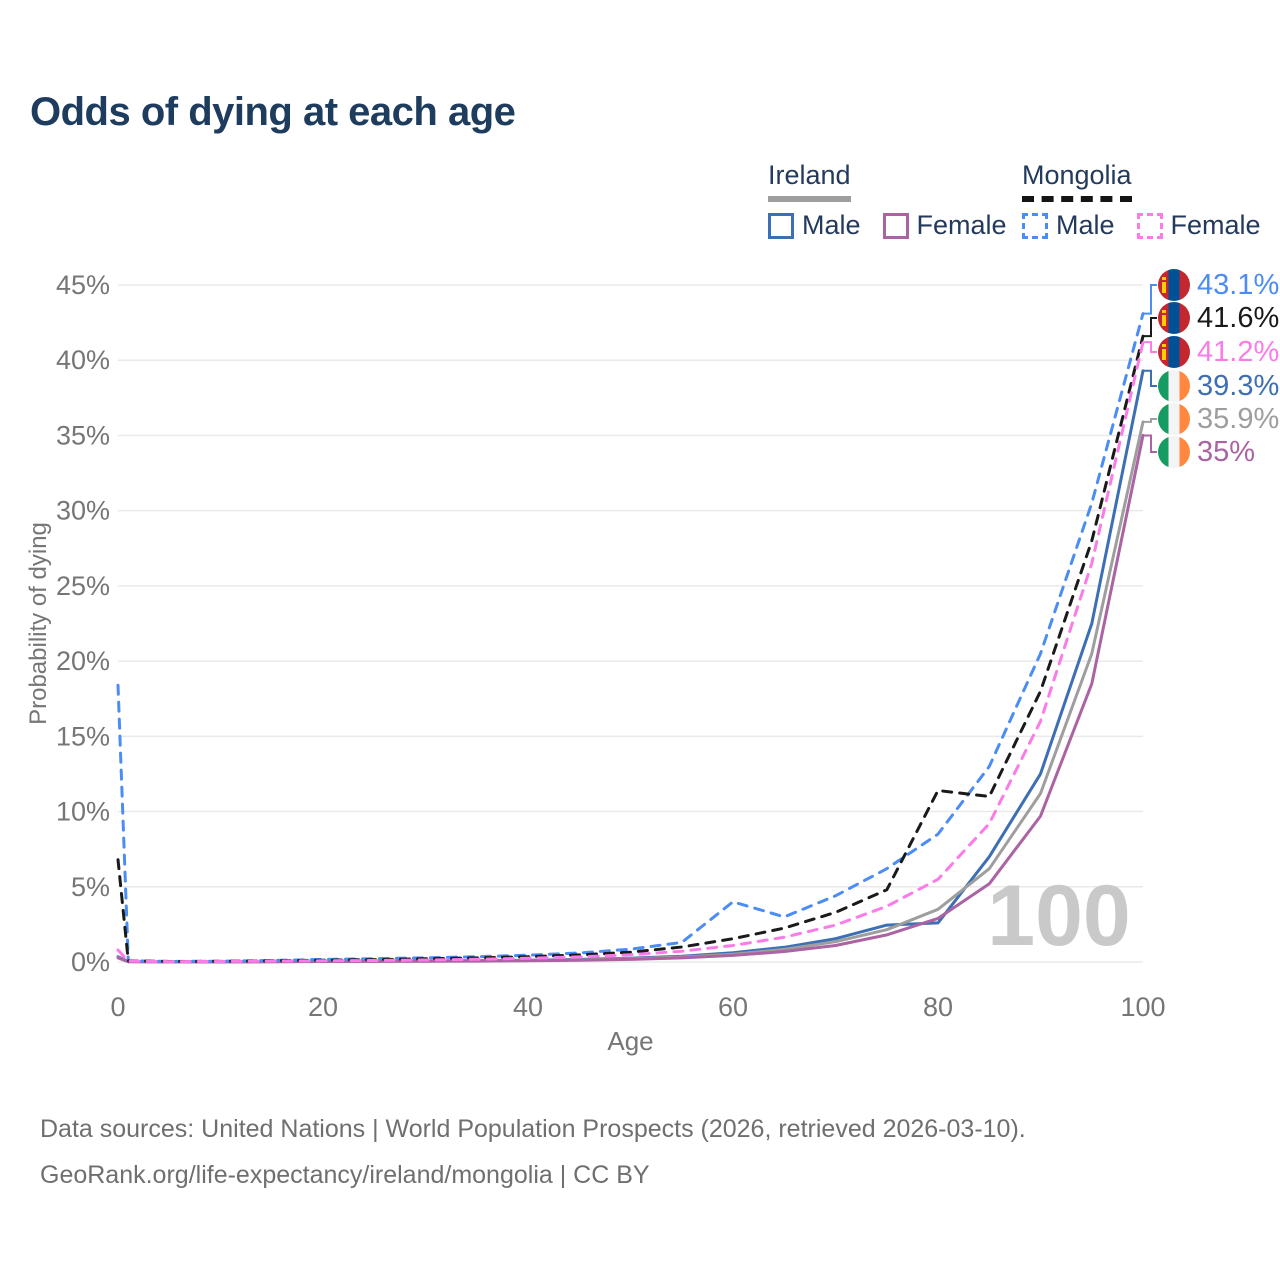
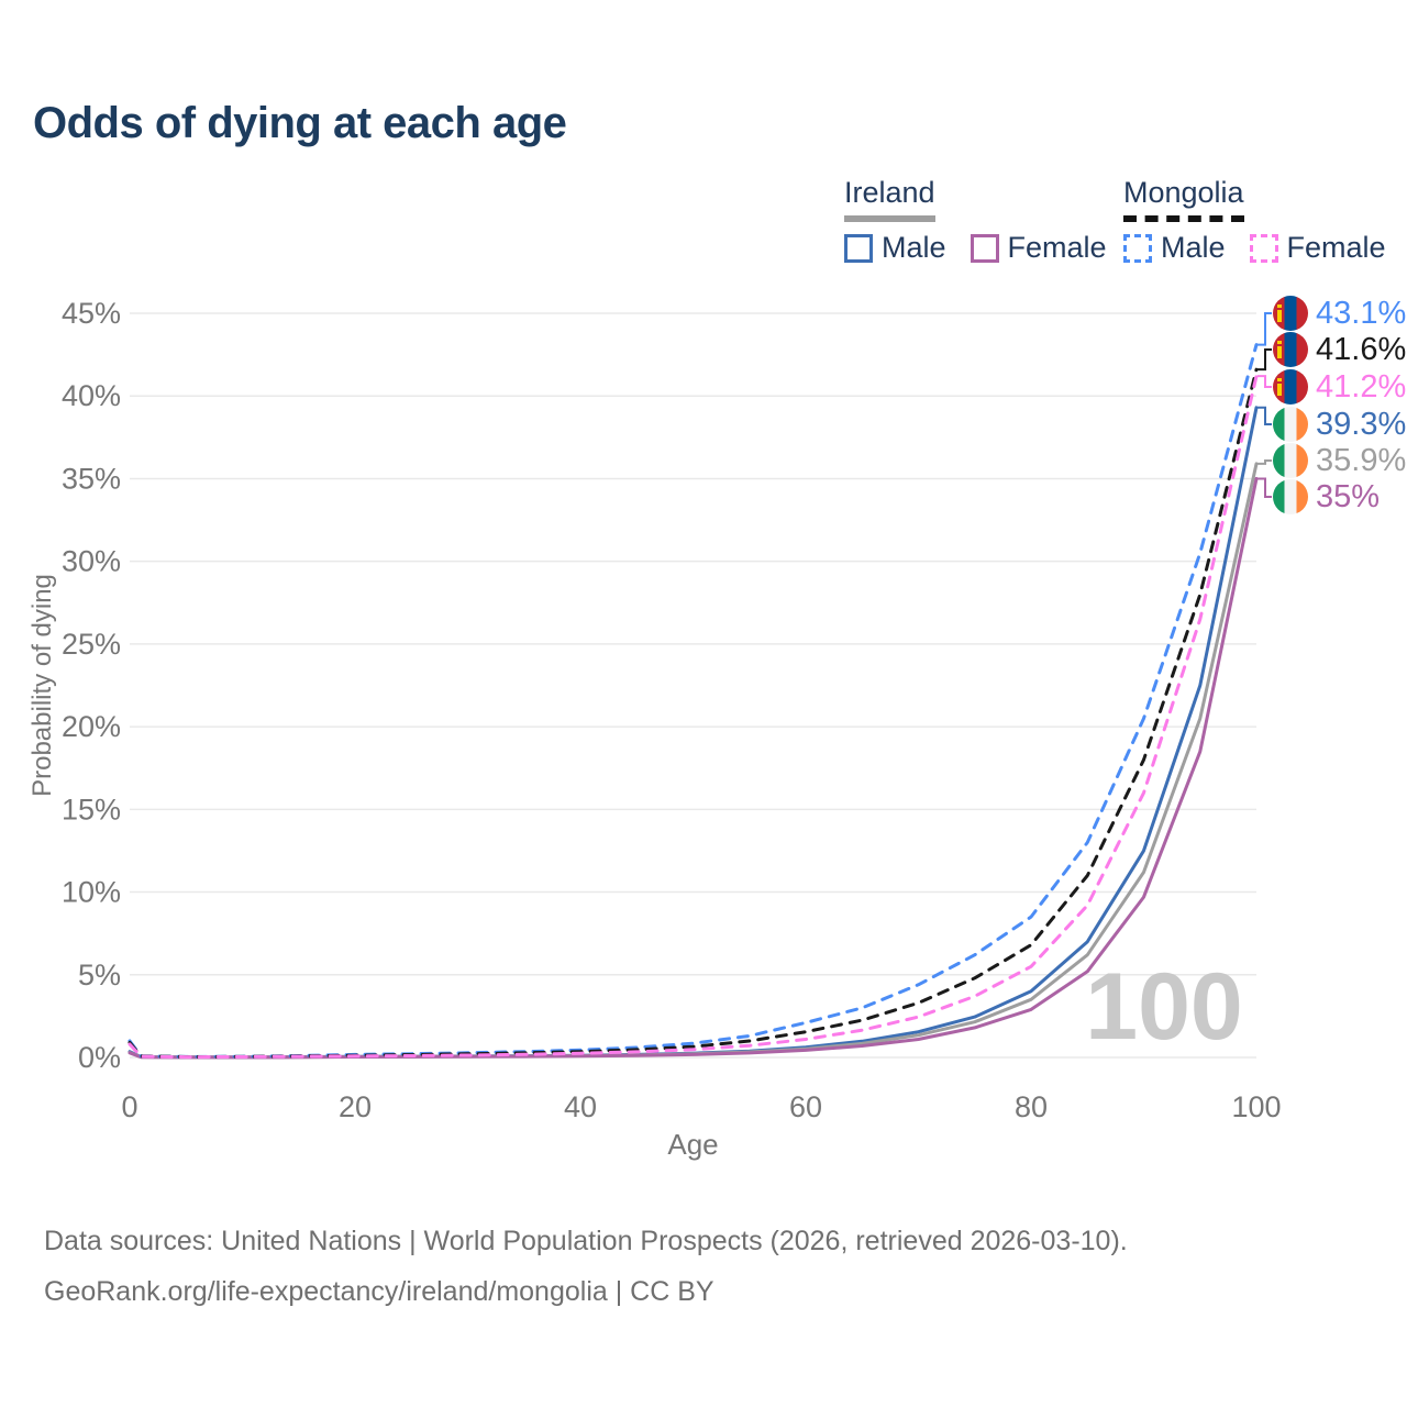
Mongolia Male/0: 18.4% -> 1.0%
Mongolia/0: 6.8% -> 0.9%
Mongolia Male/60: 4.0% -> 2.1%
Mongolia/80: 11.4% -> 6.8%
Ireland Male/80: 2.6% -> 4.0%
